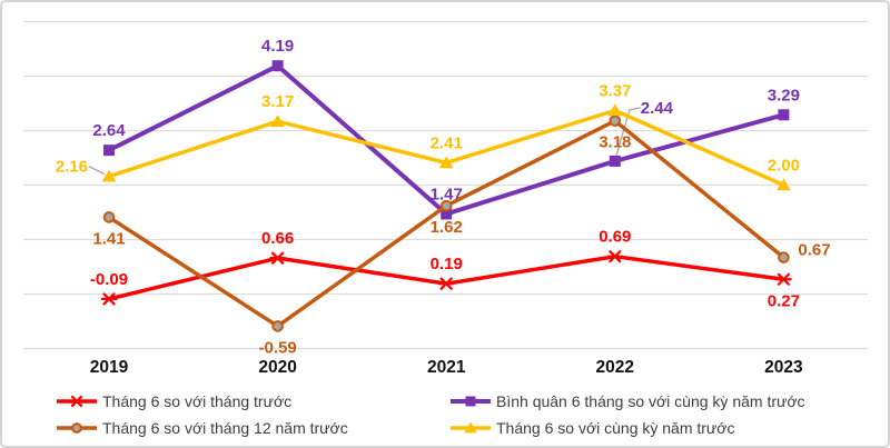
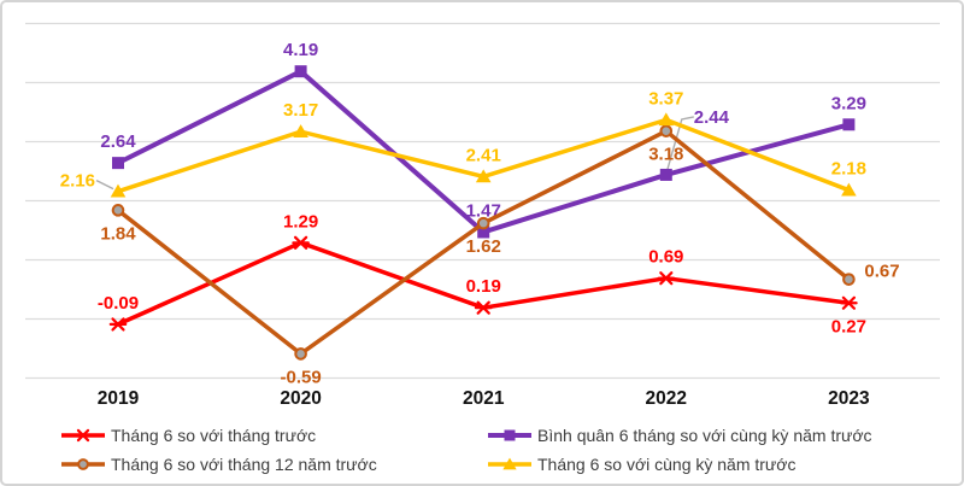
Tháng 6 so với tháng 12 năm trước/2019: 1.41 -> 1.84
Tháng 6 so với tháng trước/2020: 0.66 -> 1.29
Tháng 6 so với cùng kỳ năm trước/2023: 2.00 -> 2.18
